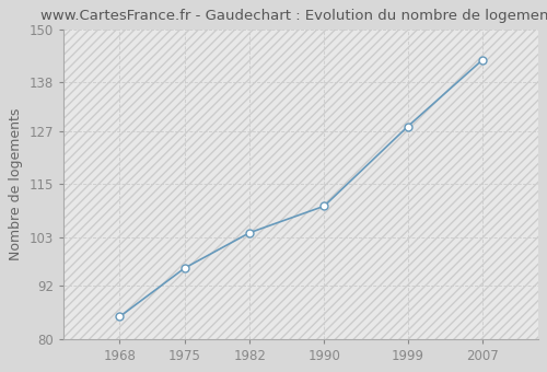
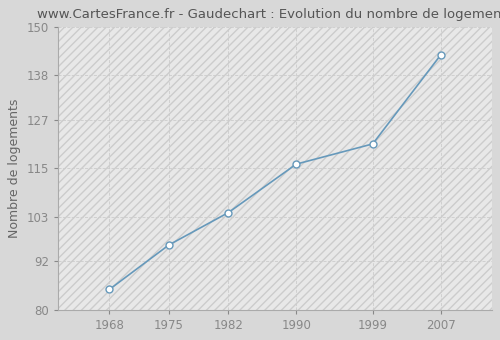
1990: 110 -> 116
1999: 128 -> 121
